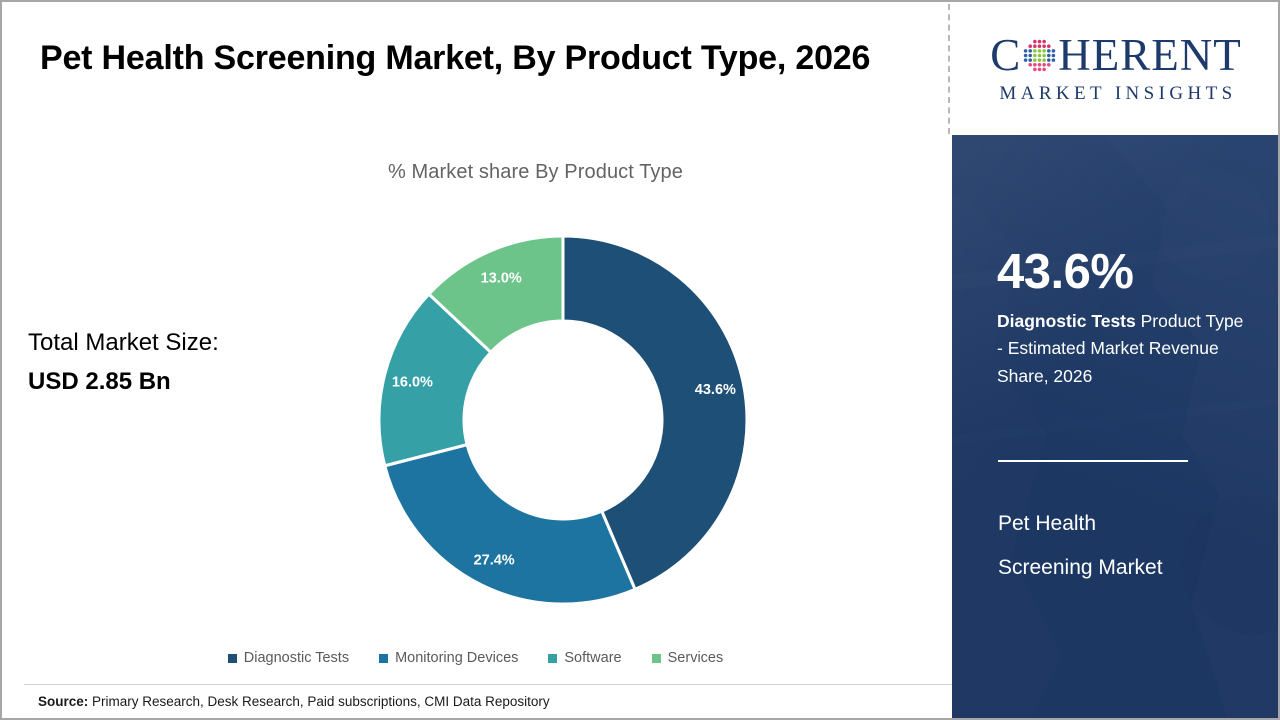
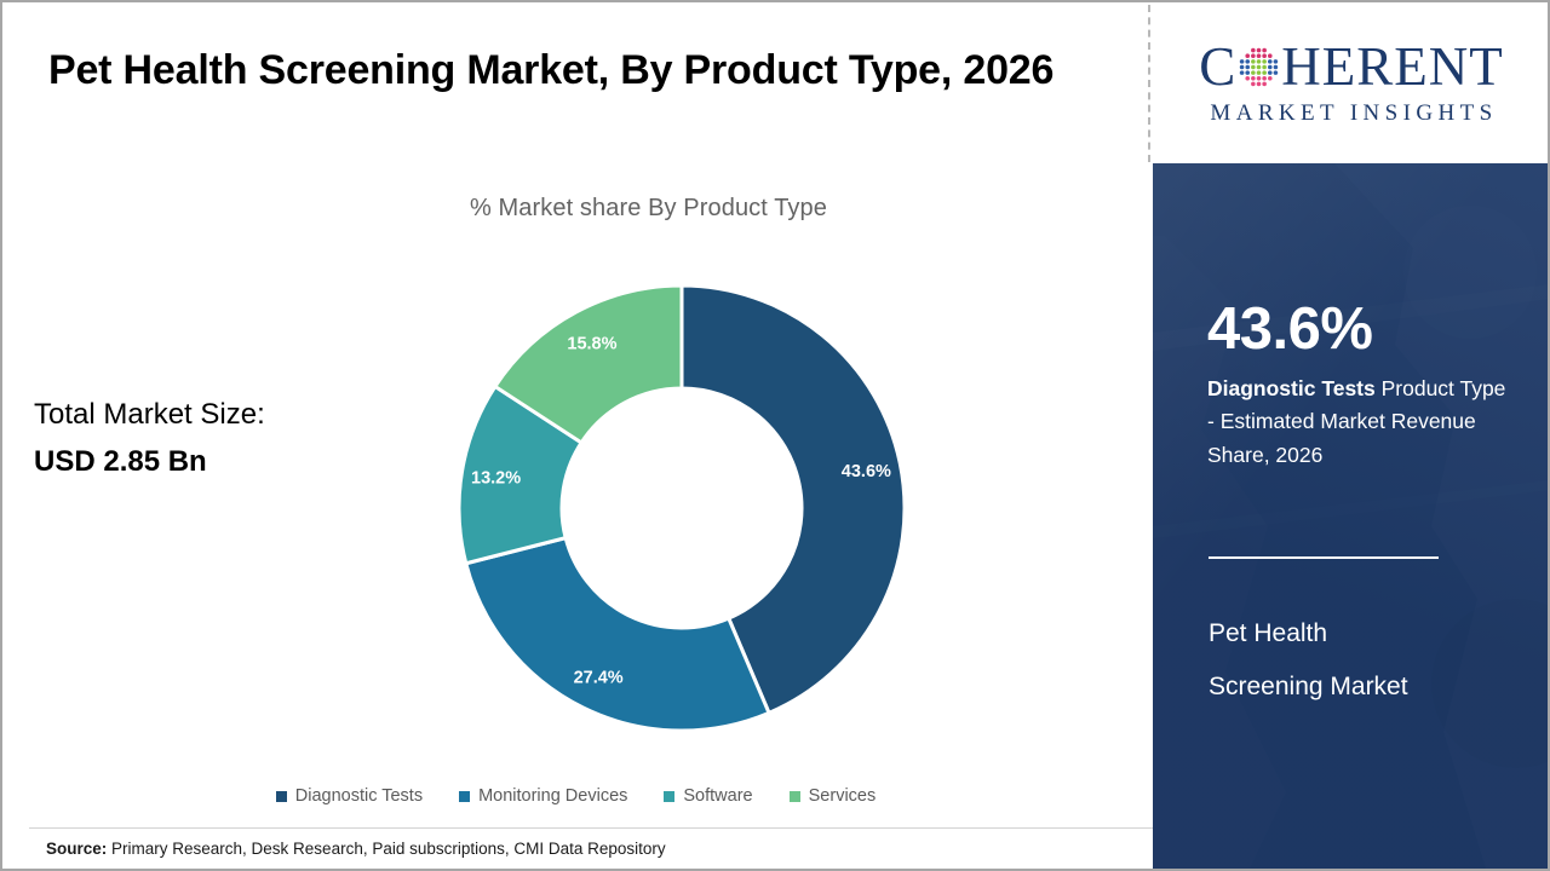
Software: 16.0% -> 13.2%
Services: 13.0% -> 15.8%
